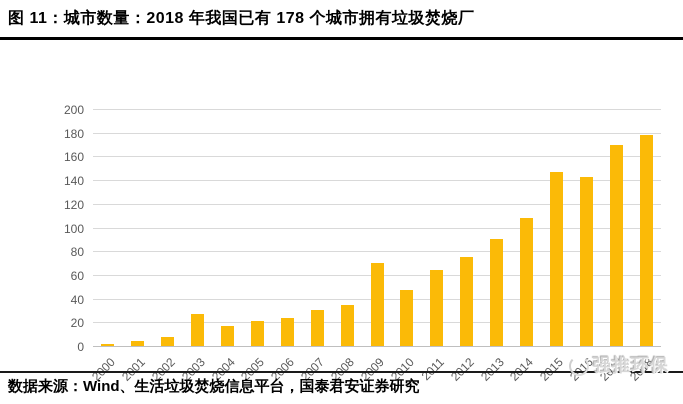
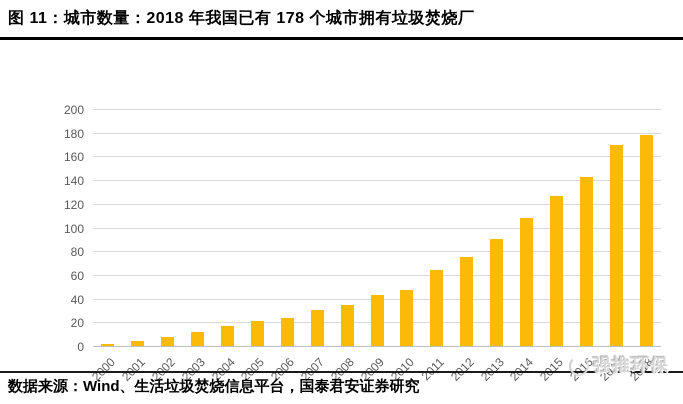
2003: 27 -> 12
2009: 70 -> 43
2015: 147 -> 127
